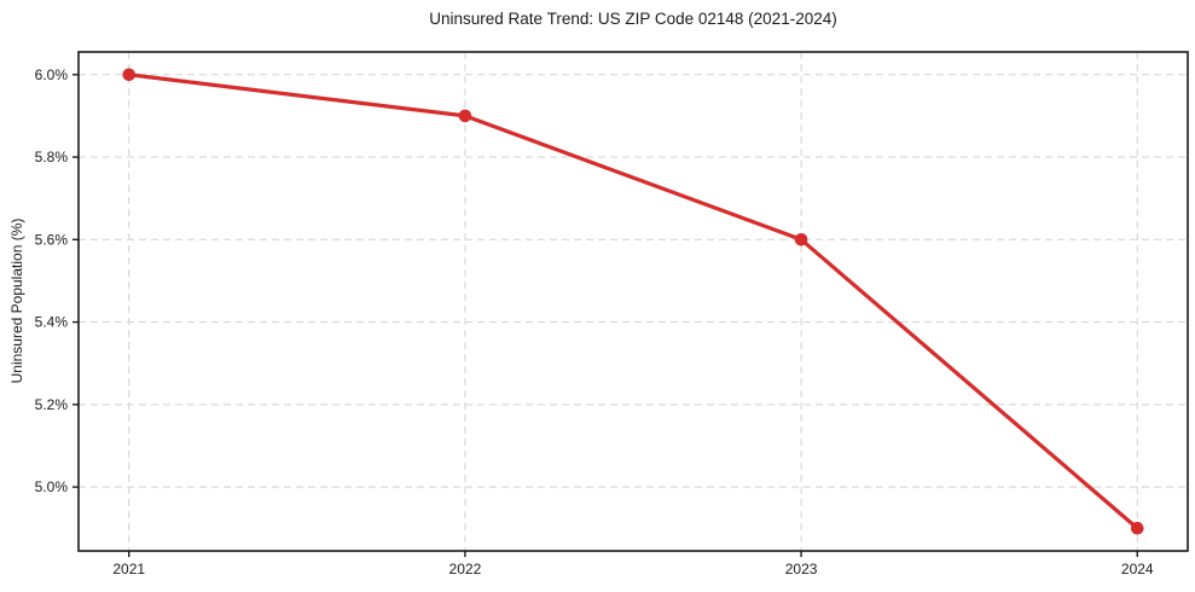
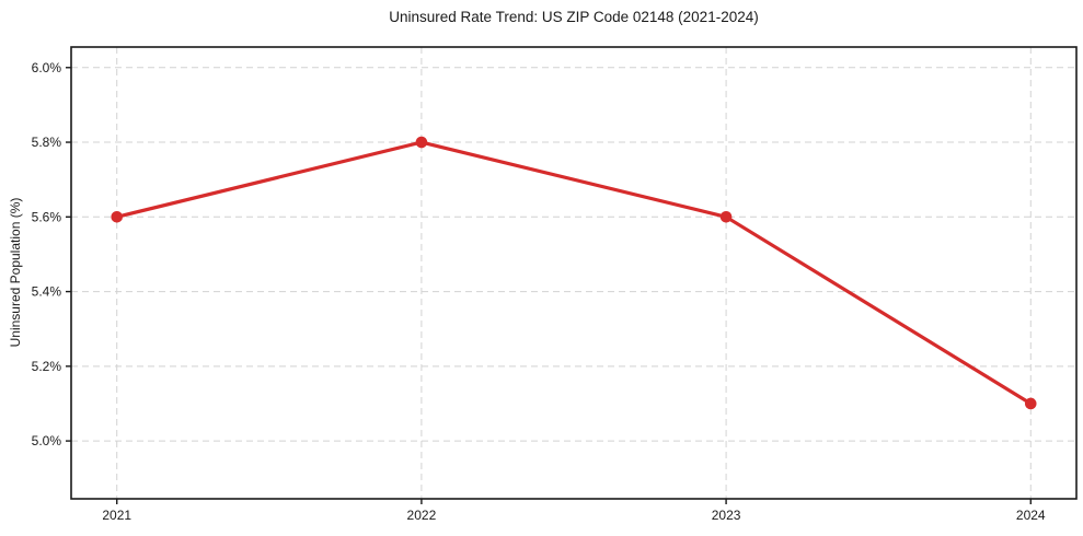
2021: 6.0% -> 5.6%
2022: 5.9% -> 5.8%
2024: 4.9% -> 5.1%
